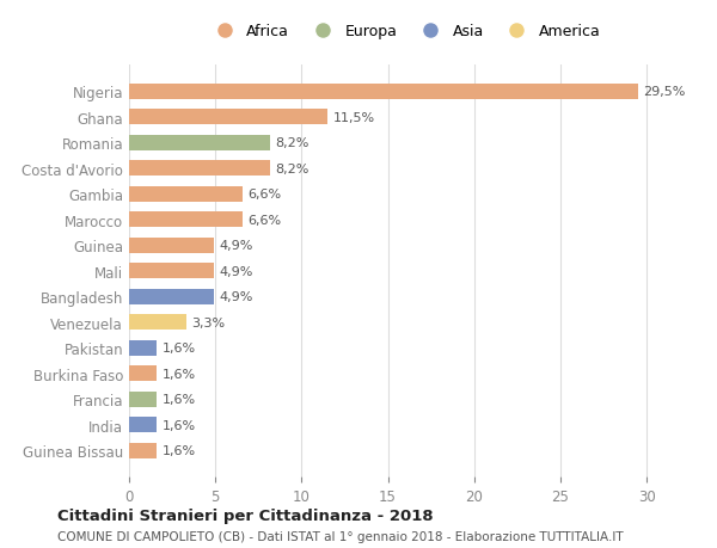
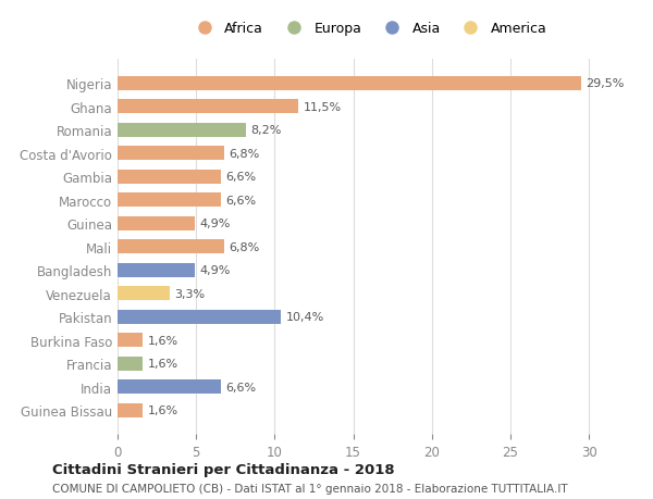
Costa d'Avorio: 8,2% -> 6,8%
Mali: 4,9% -> 6,8%
Pakistan: 1,6% -> 10,4%
India: 1,6% -> 6,6%
